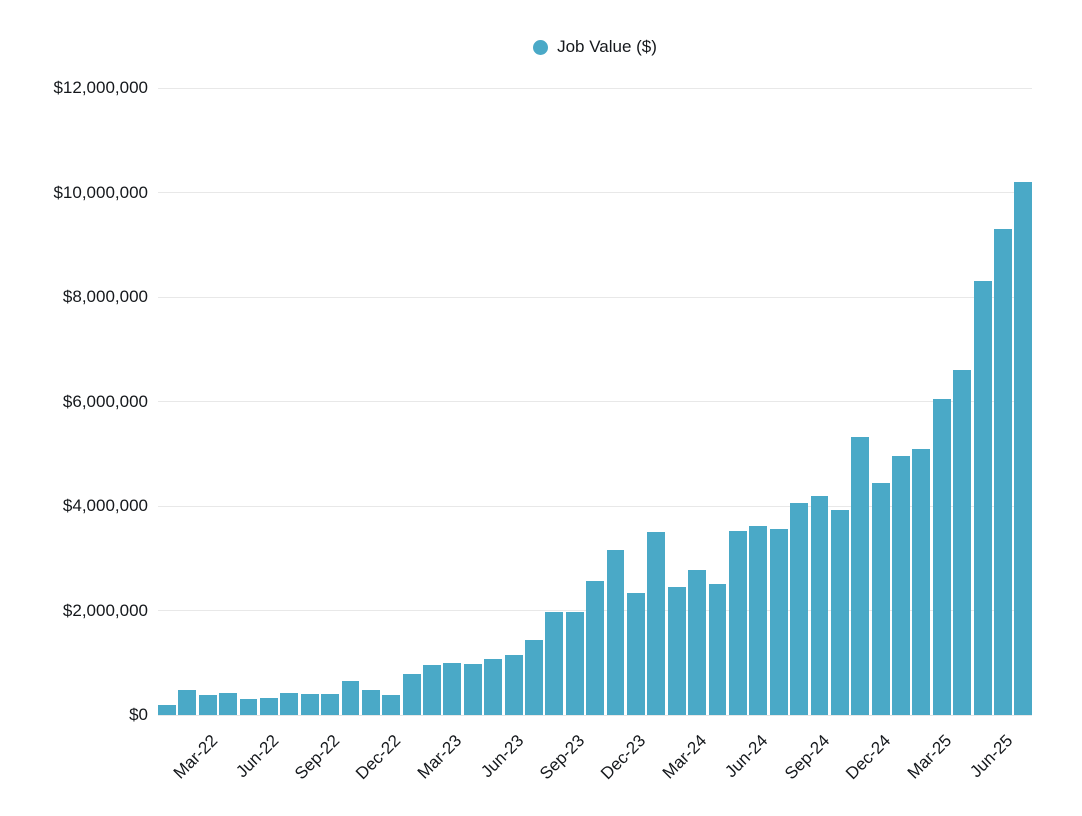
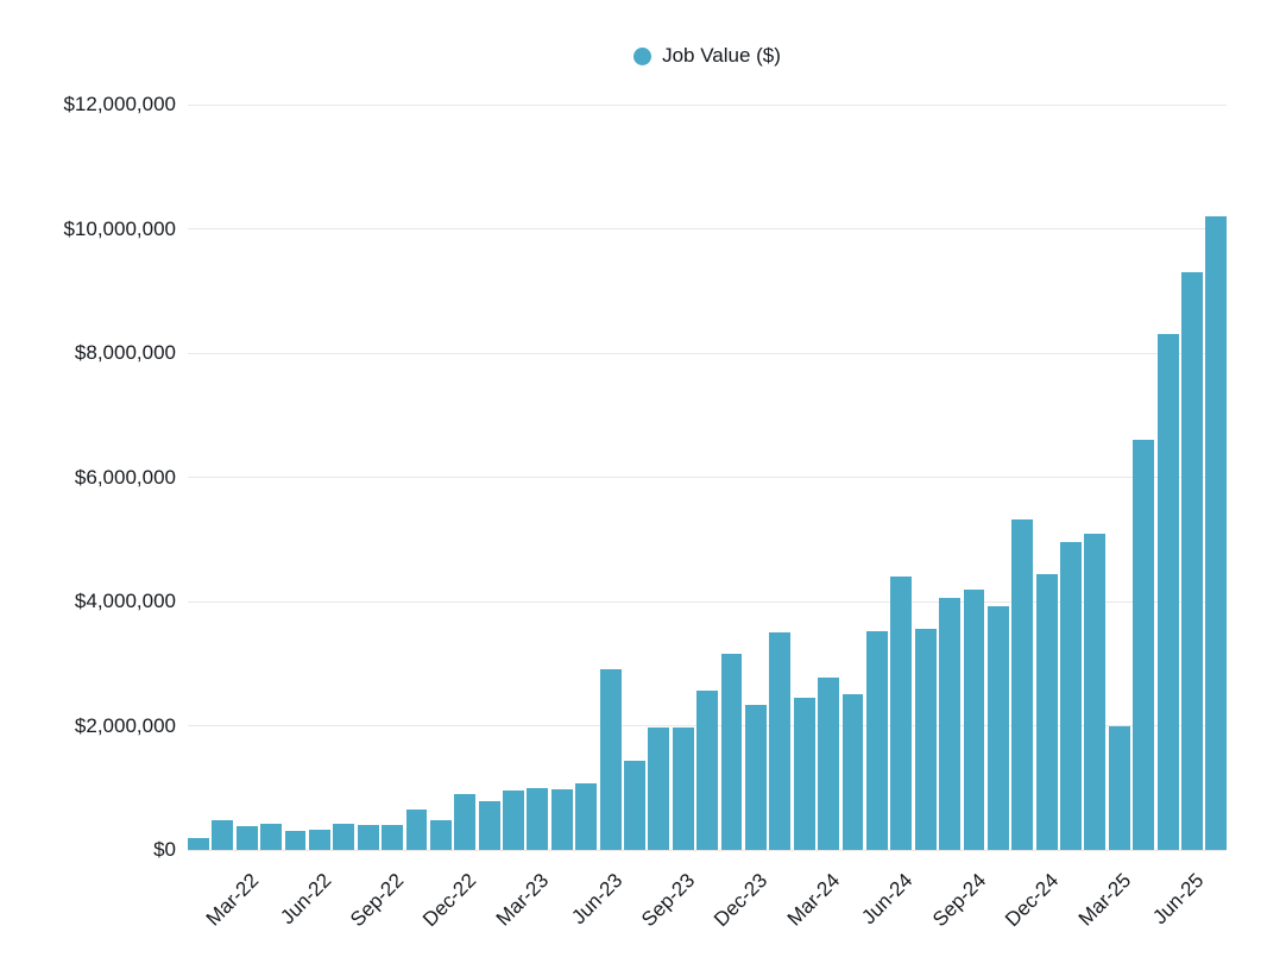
Dec-22: $400000 -> $900000
Jun-23: $1200000 -> $2900000
Jun-24: $3600000 -> $4400000
Mar-25: $6000000 -> $2000000
